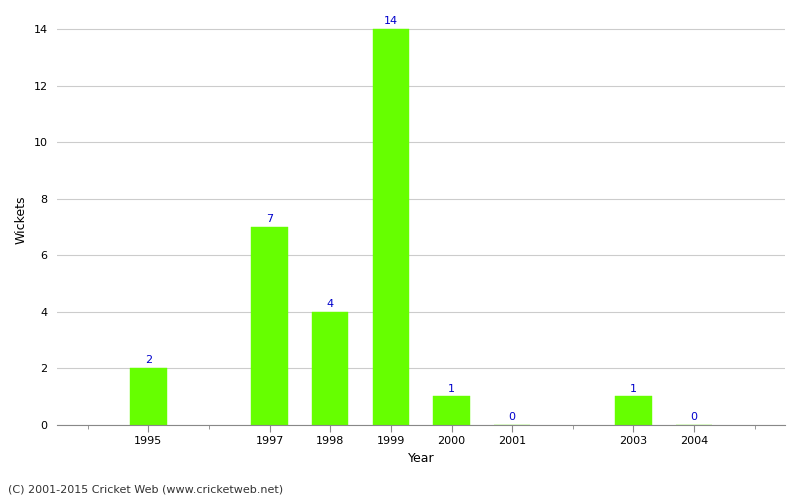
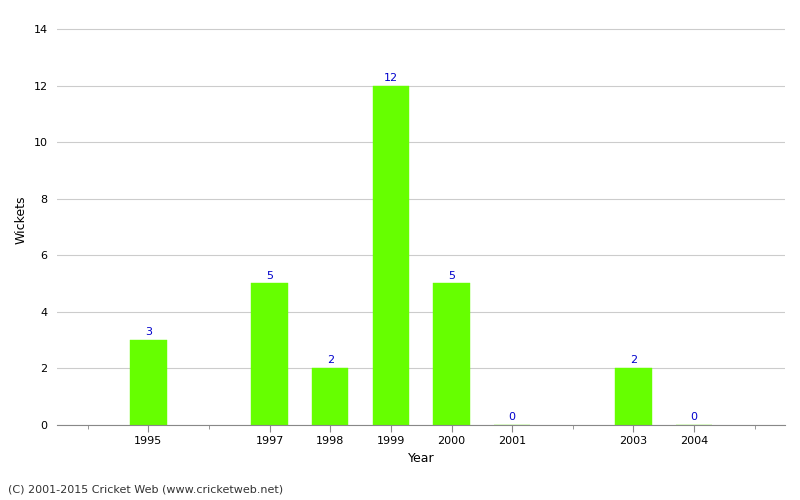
1995: 2 -> 3
1997: 7 -> 5
1998: 4 -> 2
1999: 14 -> 12
2000: 1 -> 5
2003: 1 -> 2
